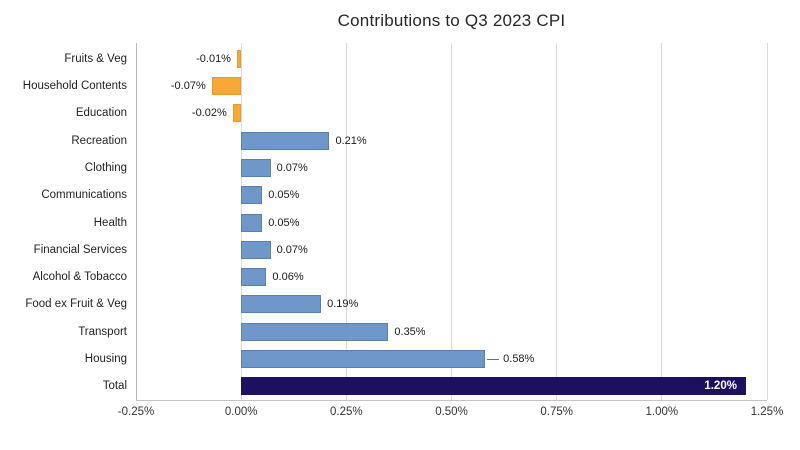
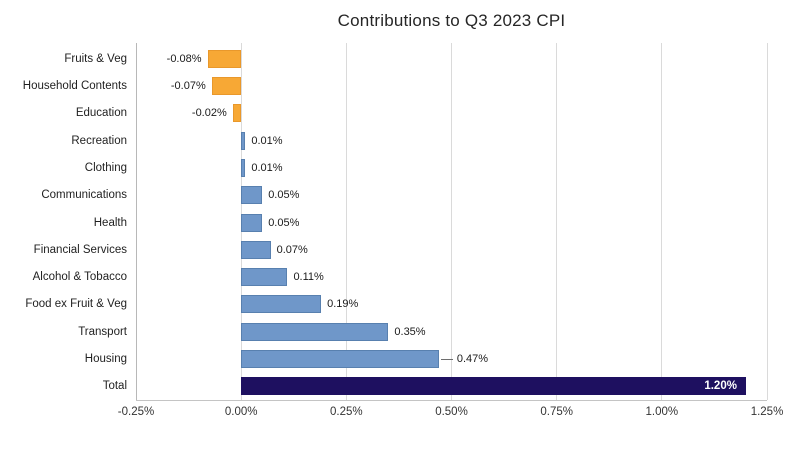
Fruits & Veg: -0.01% -> -0.08%
Recreation: 0.21% -> 0.01%
Clothing: 0.07% -> 0.01%
Alcohol & Tobacco: 0.06% -> 0.11%
Housing: 0.58% -> 0.47%
